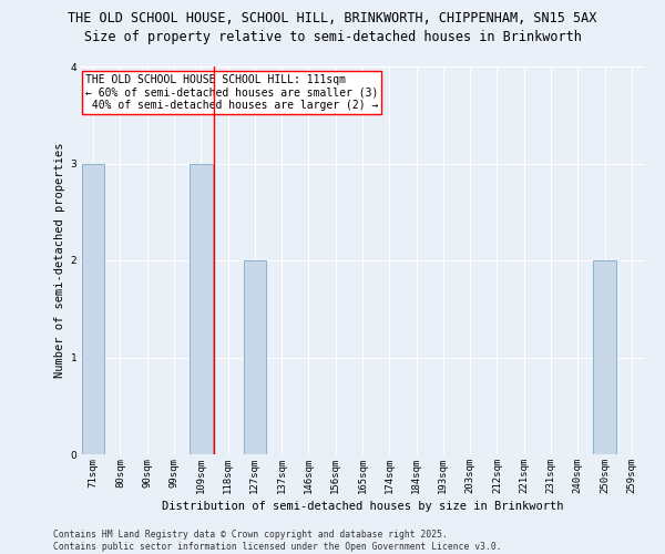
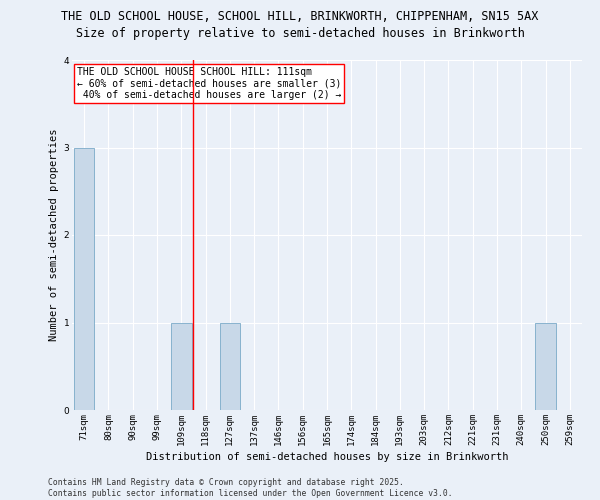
109sqm: 3 -> 1
127sqm: 2 -> 1
250sqm: 2 -> 1
